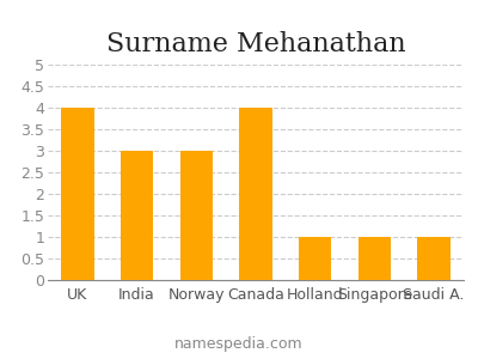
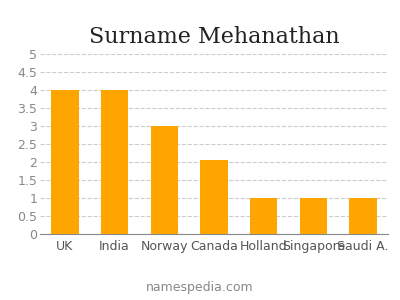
India: 3.00 -> 4.00
Canada: 4.00 -> 2.05
